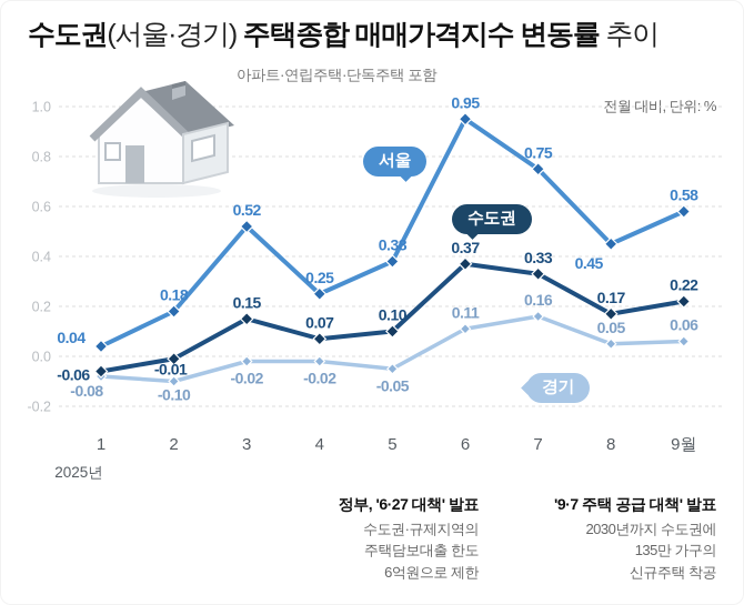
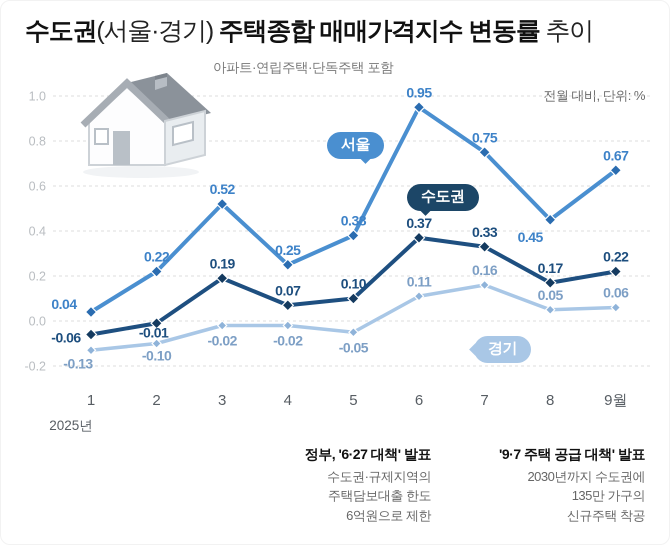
경기/1: -0.08 -> -0.13
서울/2: 0.18 -> 0.22
수도권/3: 0.15 -> 0.19
서울/9월: 0.58 -> 0.67
